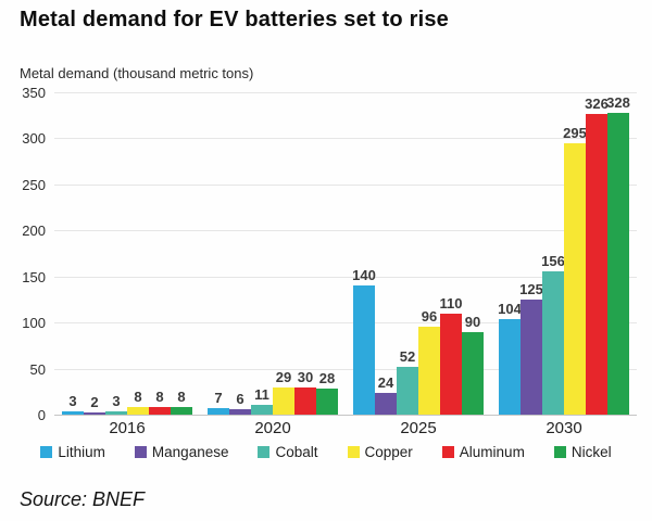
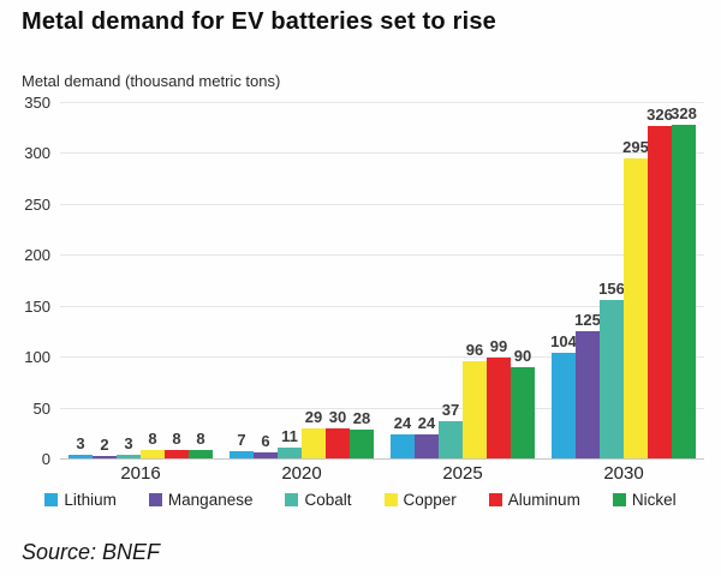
Lithium/2025: 140 -> 24
Cobalt/2025: 52 -> 37
Aluminum/2025: 110 -> 99
